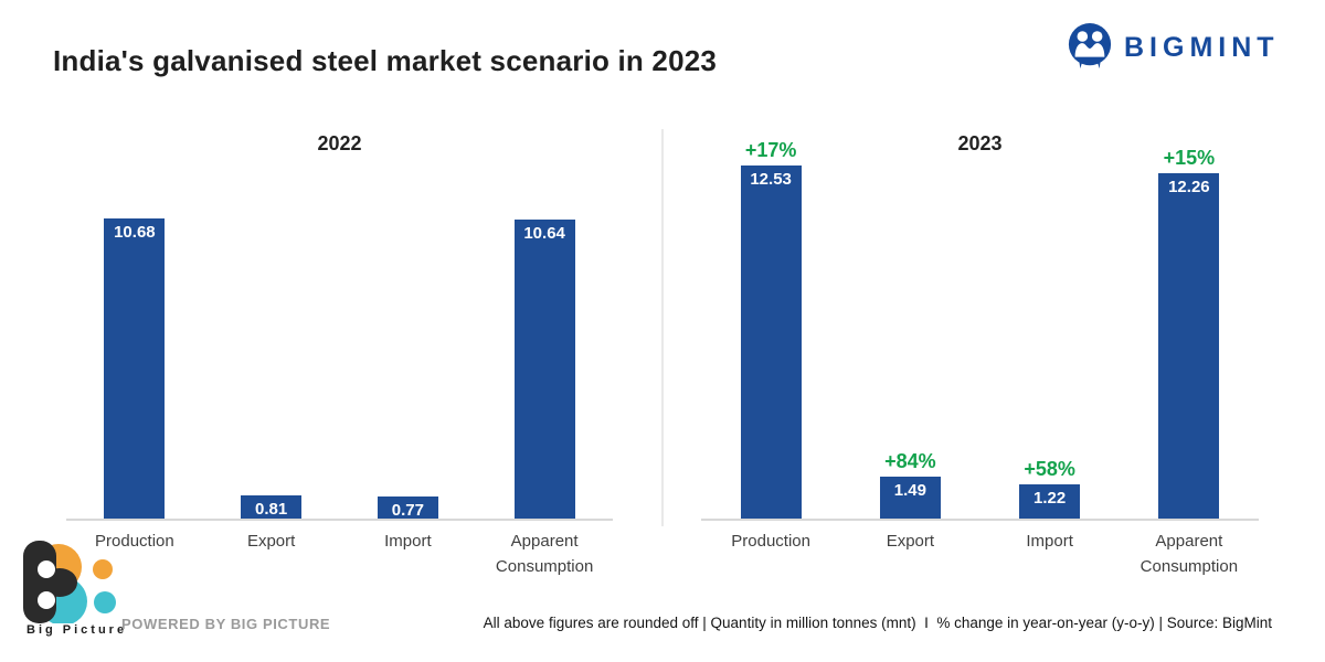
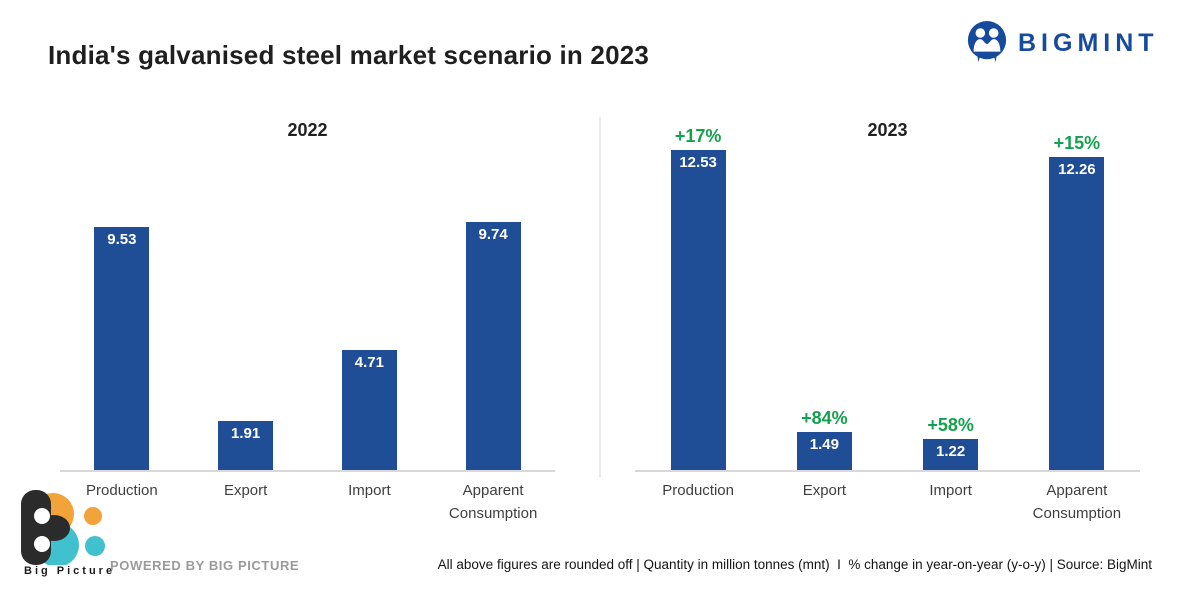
2022/Production: 10.68 -> 9.53
2022/Export: 0.81 -> 1.91
2022/Import: 0.77 -> 4.71
2022/Apparent Consumption: 10.64 -> 9.74
